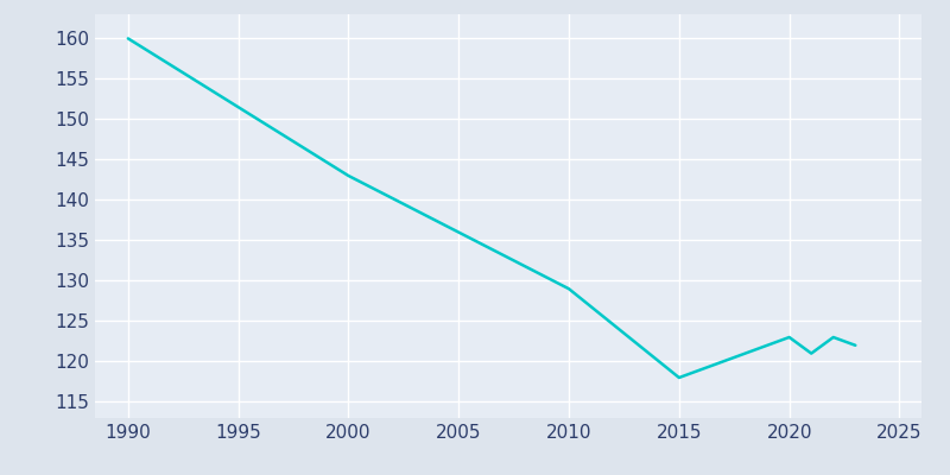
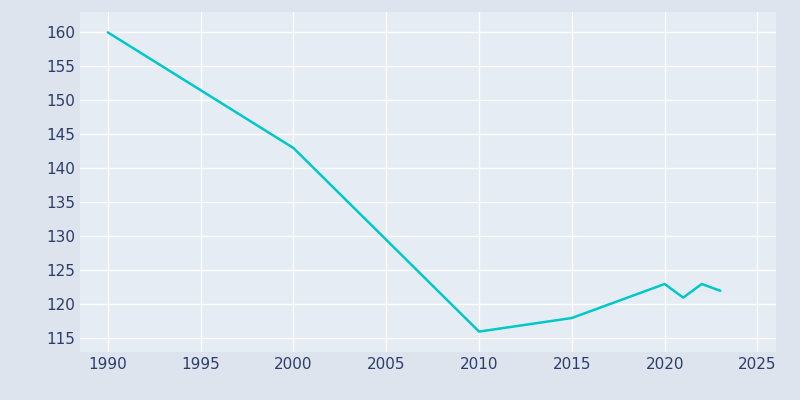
2010: 129 -> 116
